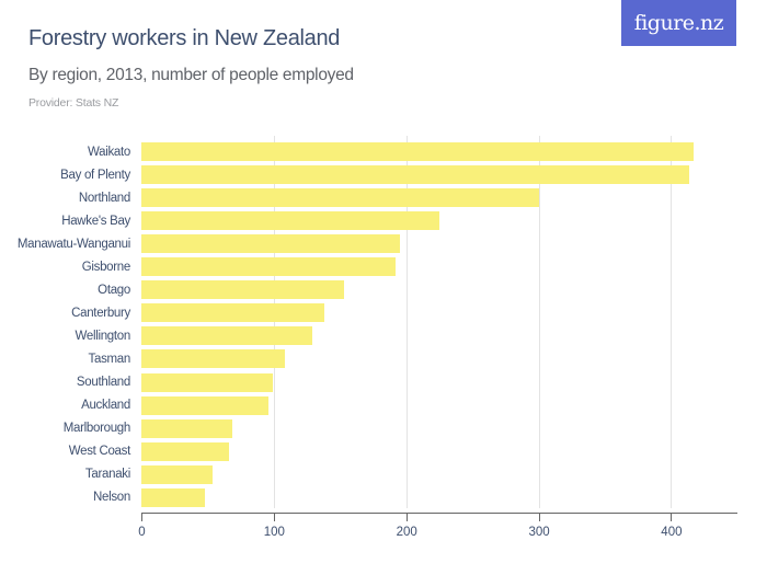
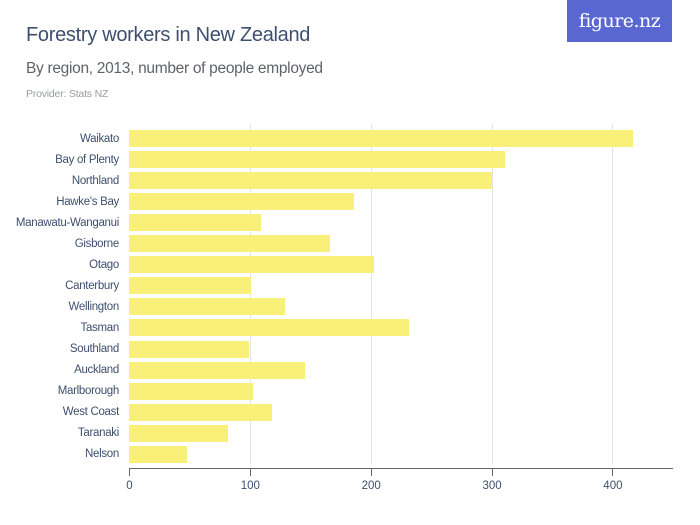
Bay of Plenty: 414 -> 311
Hawke's Bay: 225 -> 186
Manawatu-Wanganui: 195 -> 109
Gisborne: 192 -> 166
Otago: 153 -> 203
Canterbury: 138 -> 101
Tasman: 108 -> 232
Auckland: 96 -> 146
Marlborough: 69 -> 103
West Coast: 66 -> 118
Taranaki: 54 -> 82
